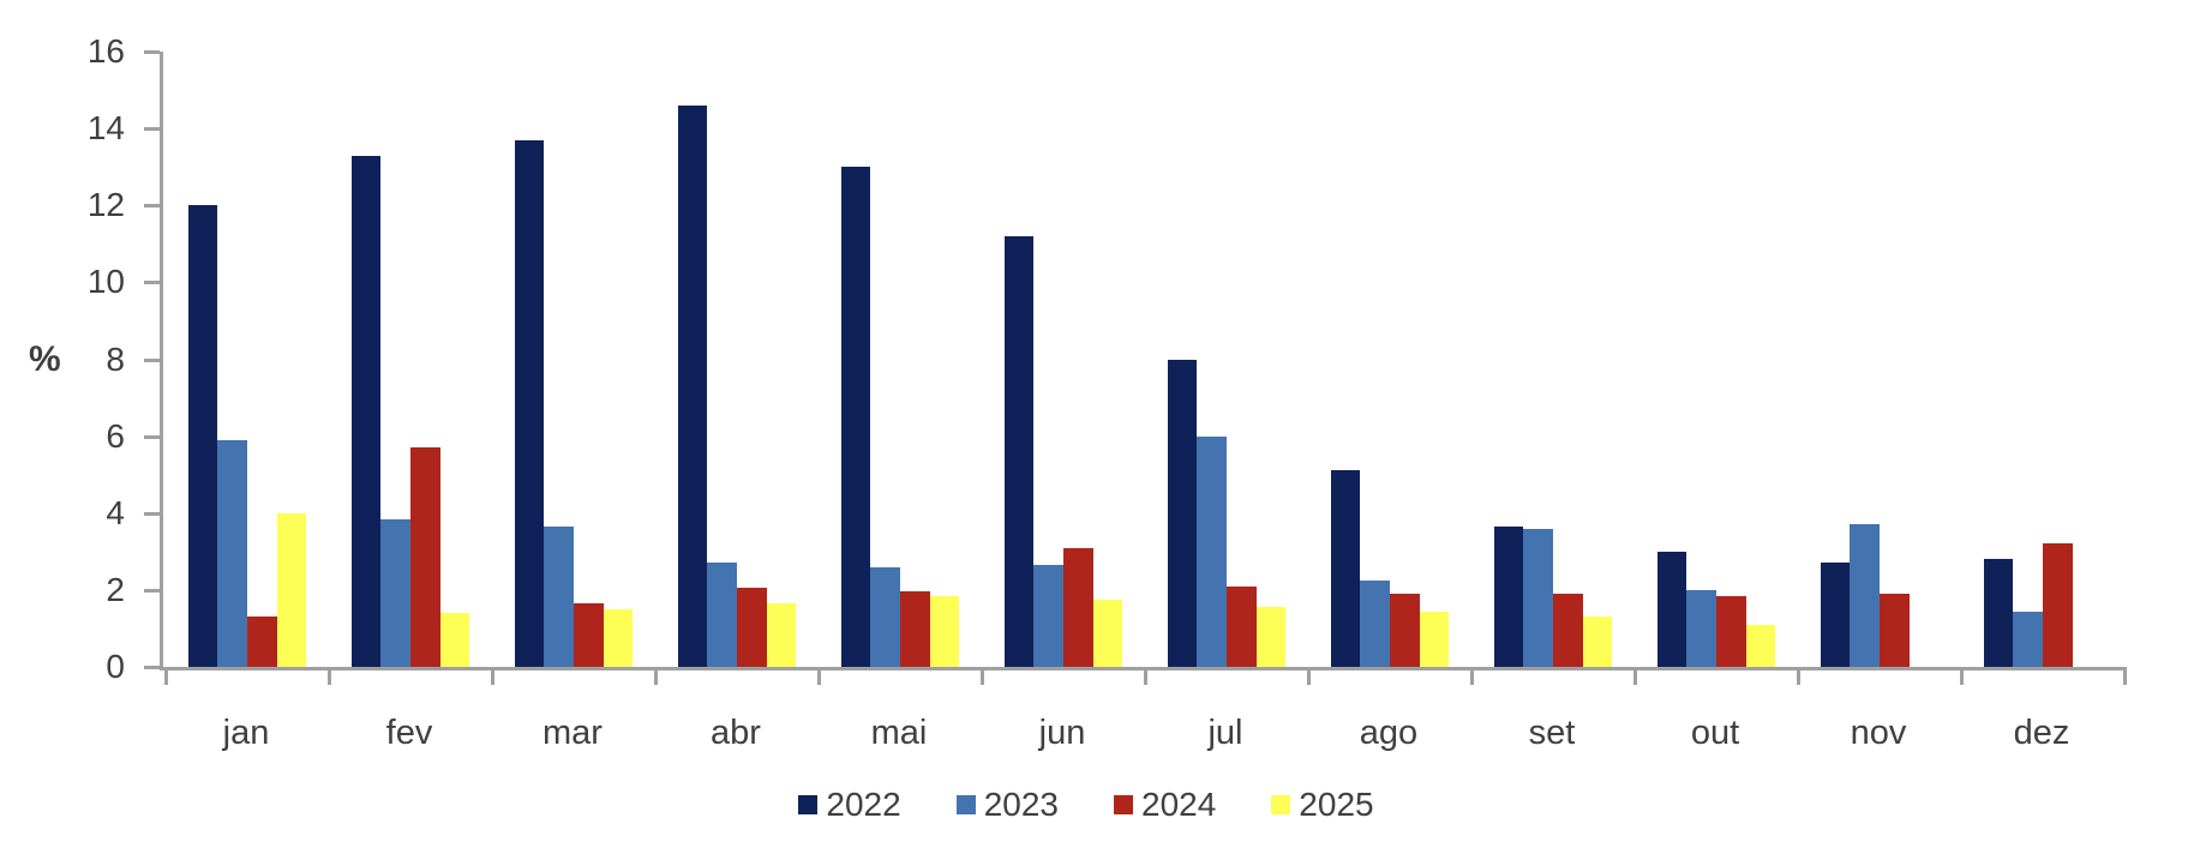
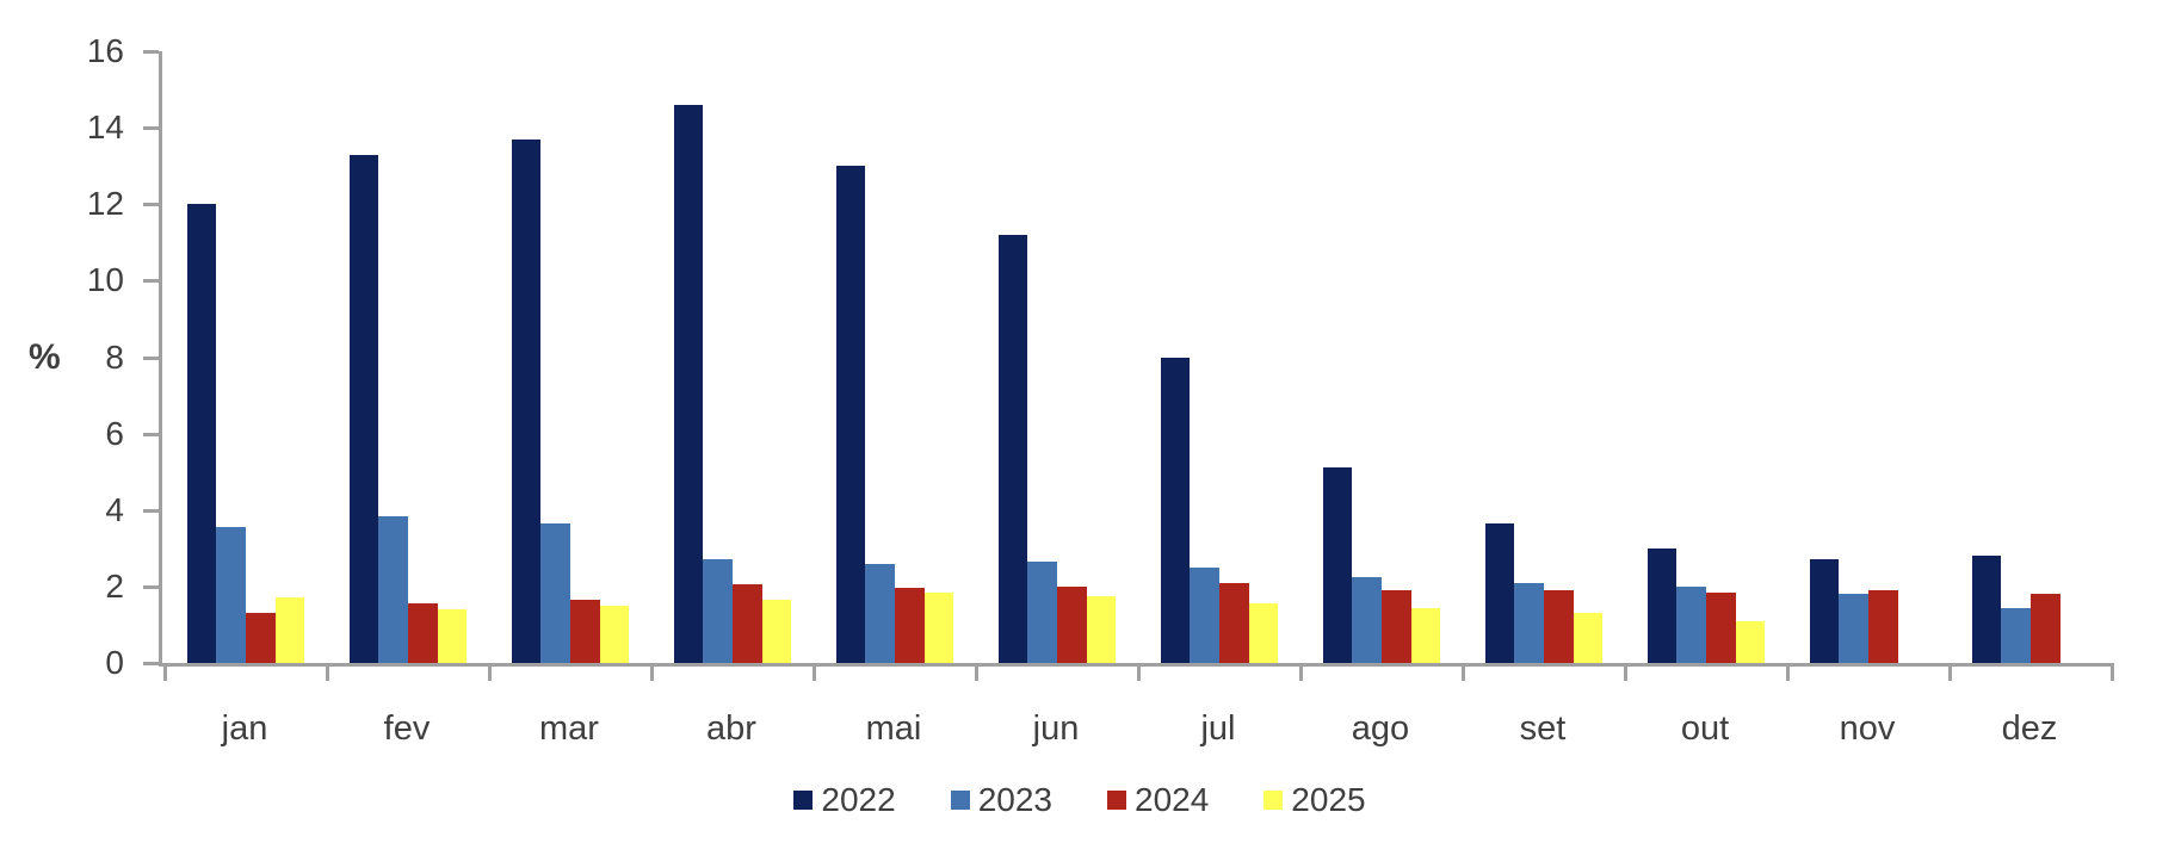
2023/jan: 5.9 -> 3.5
2025/jan: 4.0 -> 1.7
2024/fev: 5.7 -> 1.6
2024/jun: 3.1 -> 2.0
2023/jul: 6.0 -> 2.5
2023/set: 3.6 -> 2.1
2023/nov: 3.7 -> 1.8
2024/dez: 3.2 -> 1.8
